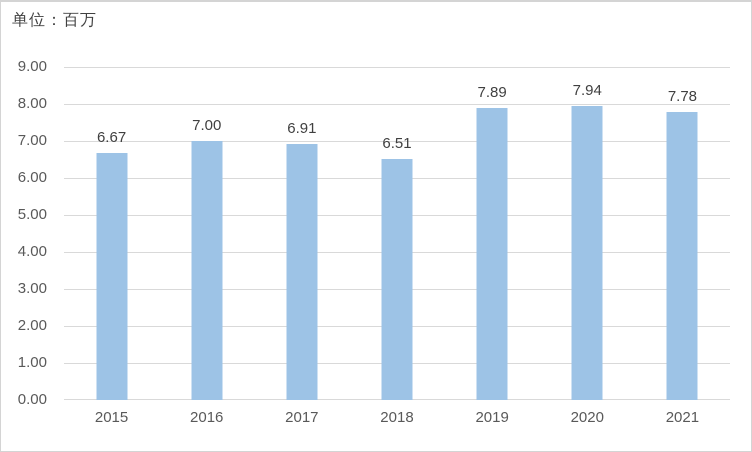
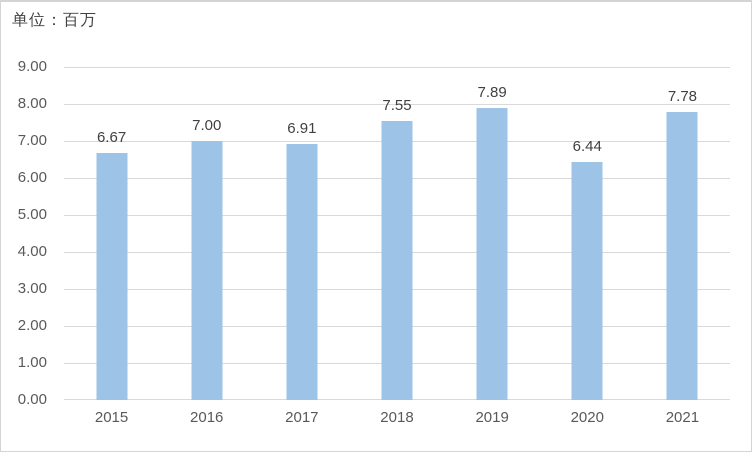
2018: 6.51 -> 7.55
2020: 7.94 -> 6.44
